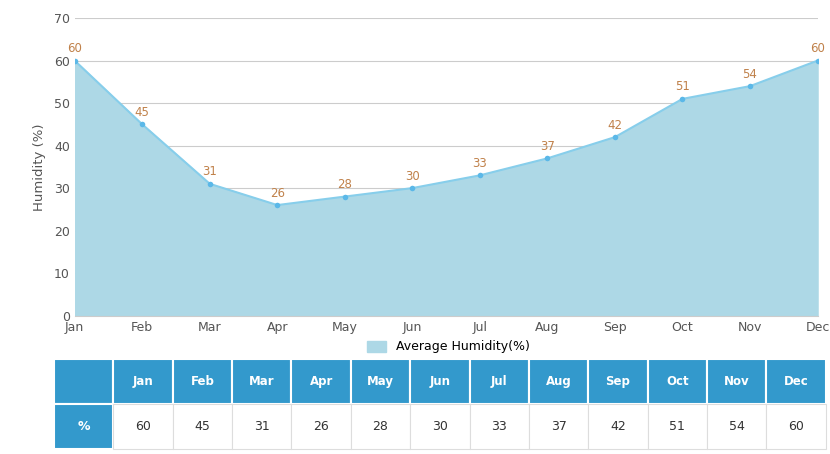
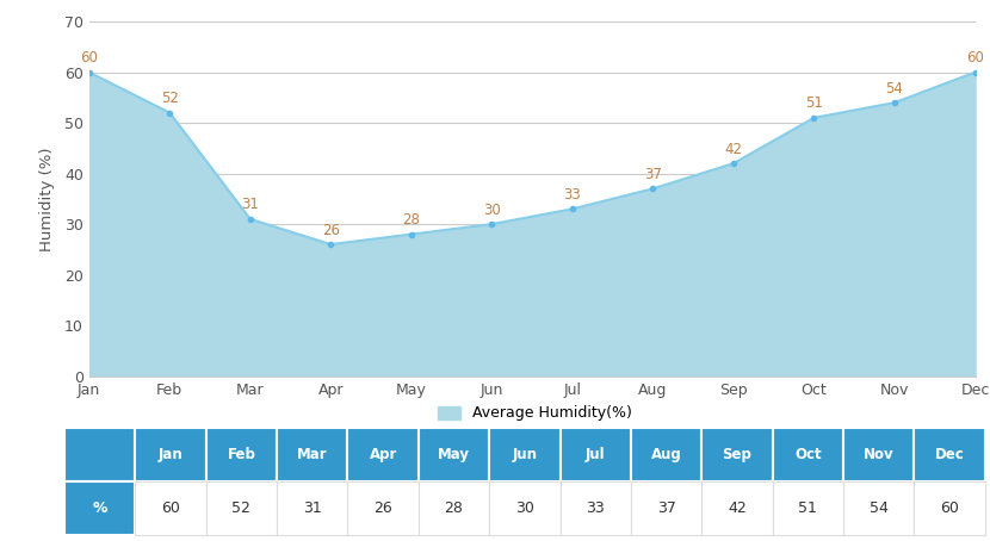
Feb: 45 -> 52
